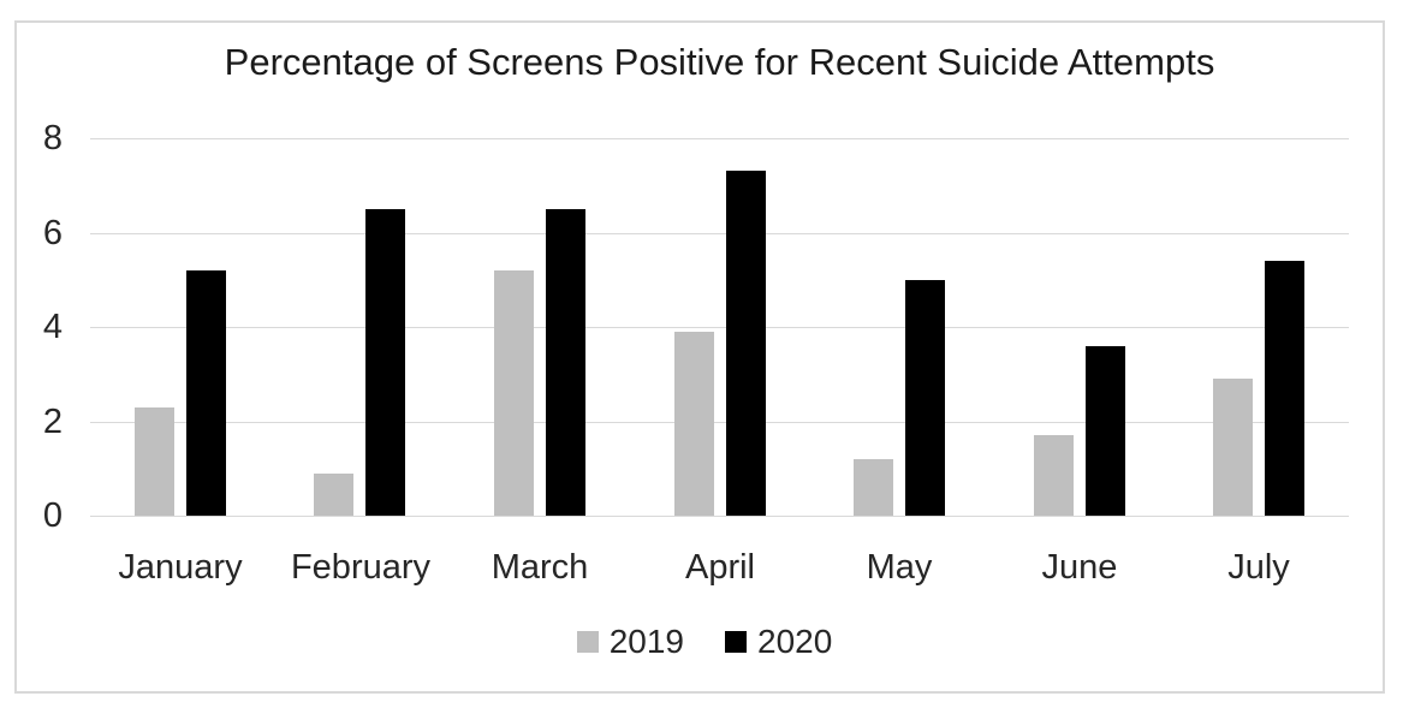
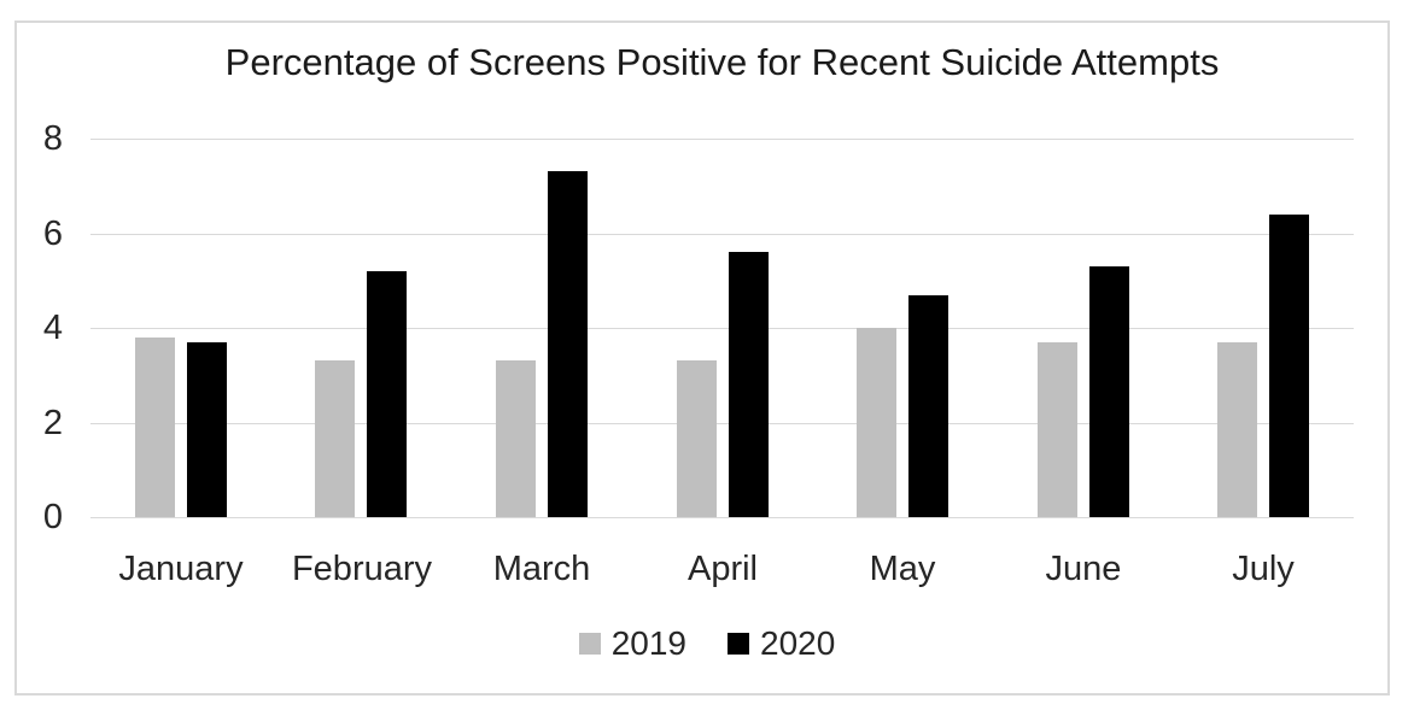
2019/January: 2.3 -> 3.8
2020/January: 5.2 -> 3.7
2019/February: 0.9 -> 3.3
2020/February: 6.5 -> 5.2
2019/March: 5.2 -> 3.3
2020/March: 6.5 -> 7.3
2019/April: 3.9 -> 3.3
2020/April: 7.3 -> 5.6
2019/May: 1.2 -> 4.0
2020/May: 5.0 -> 4.7
2019/June: 1.7 -> 3.7
2020/June: 3.6 -> 5.3
2019/July: 2.9 -> 3.7
2020/July: 5.4 -> 6.4
